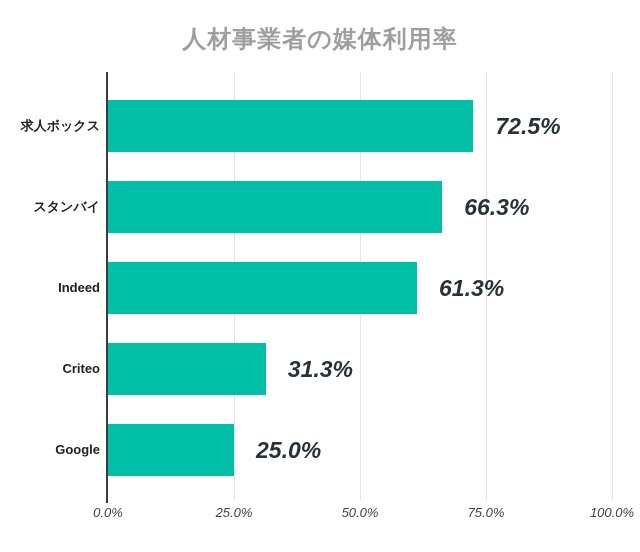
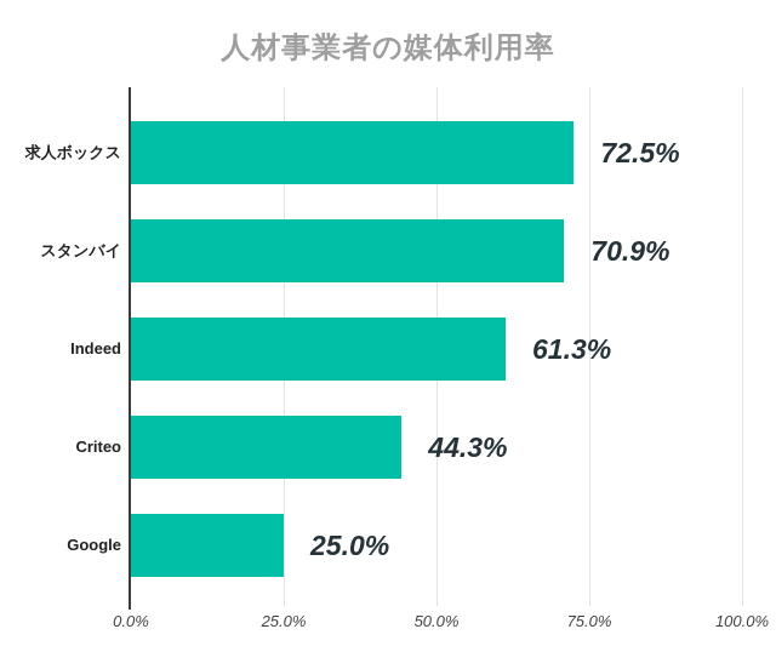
スタンバイ: 66.3% -> 70.9%
Criteo: 31.3% -> 44.3%
